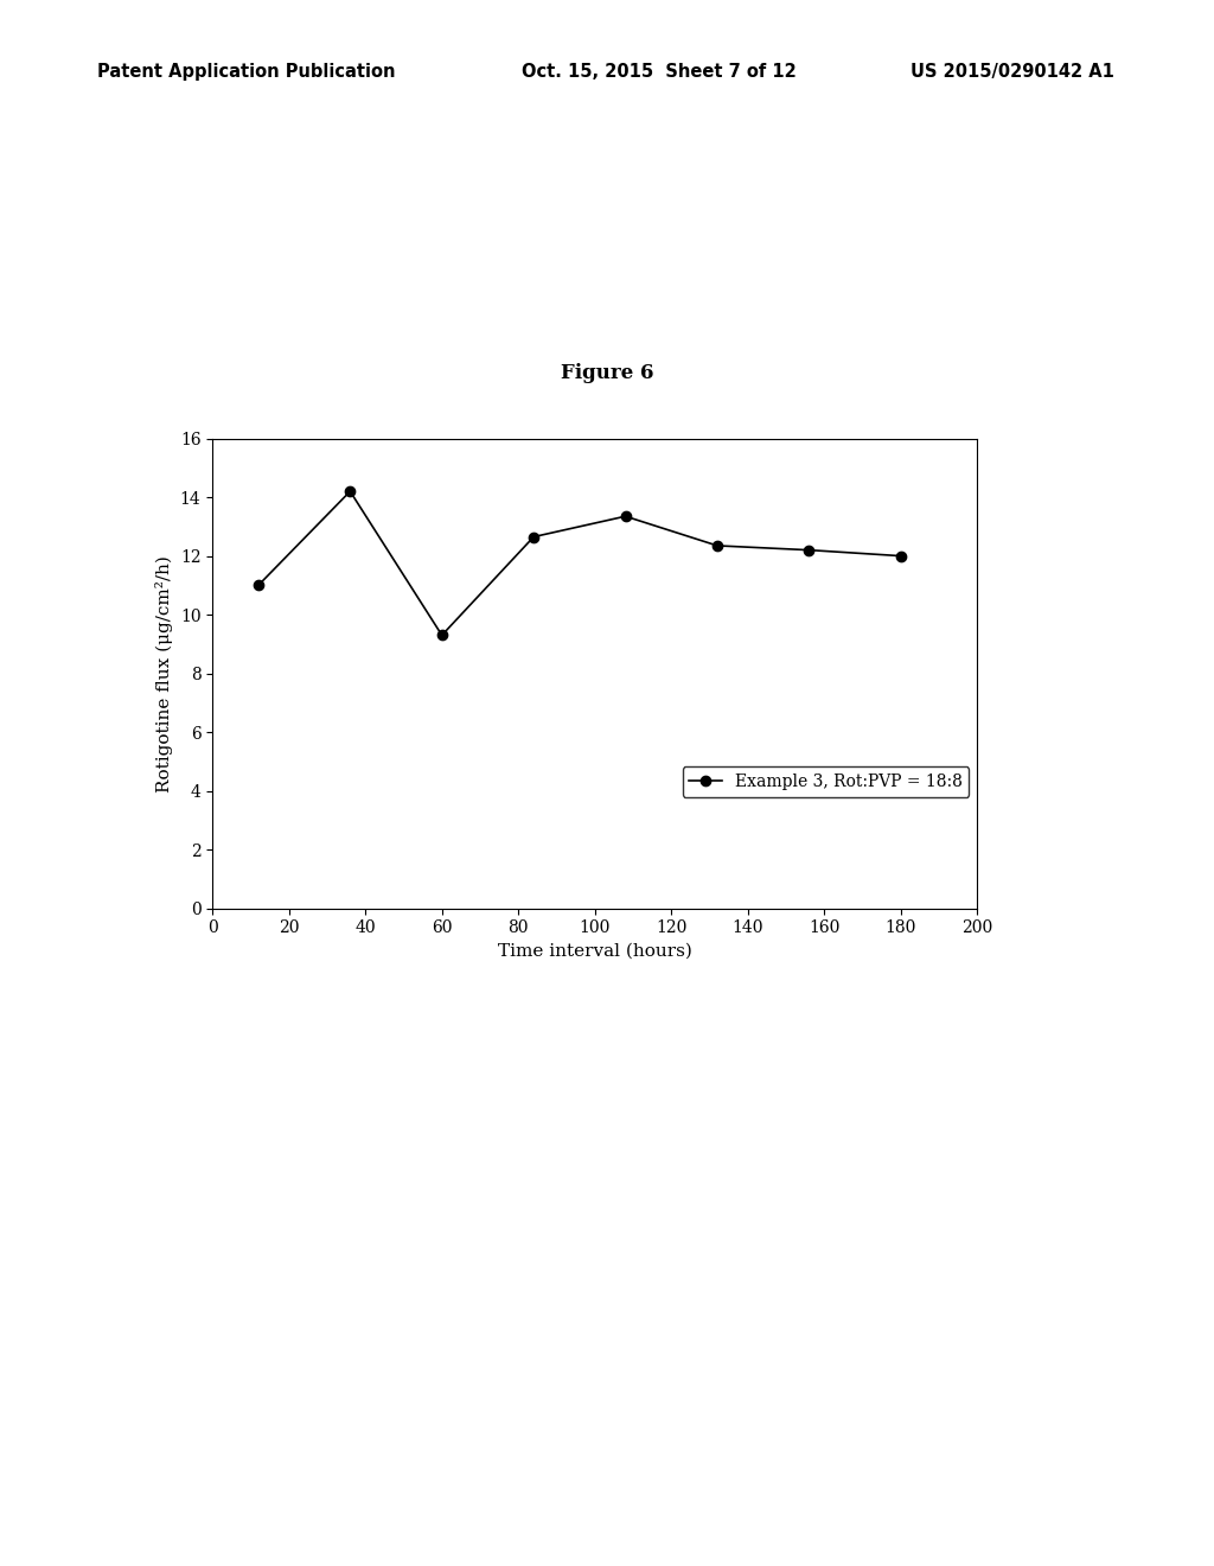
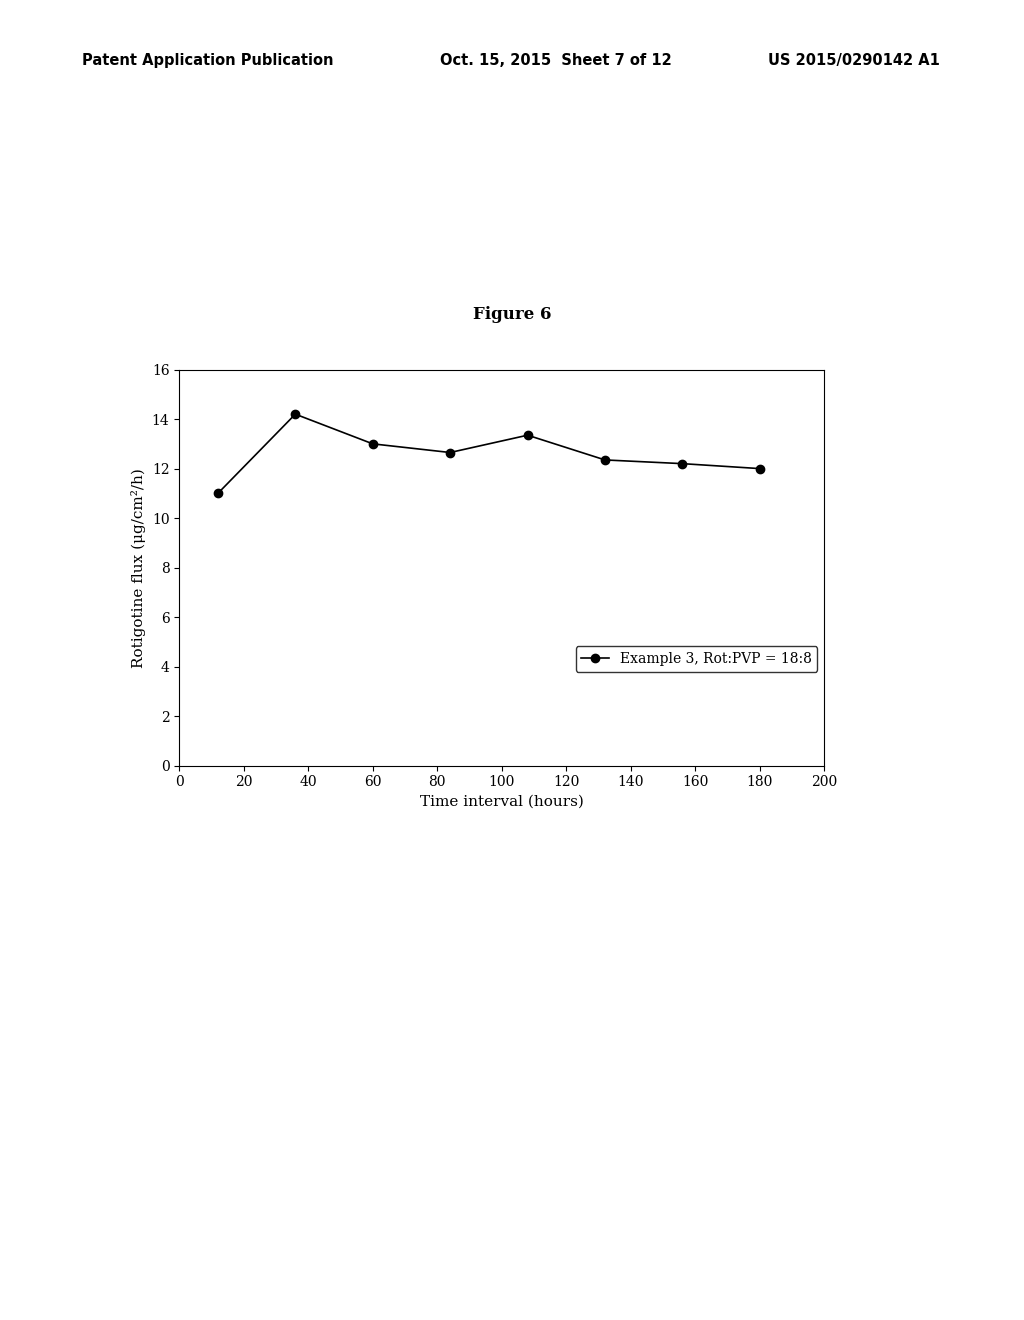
60: 9.30 -> 13.00
